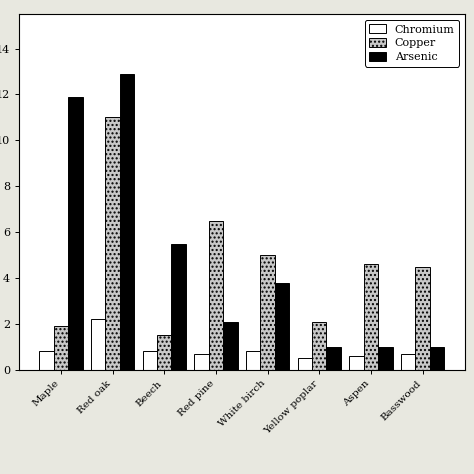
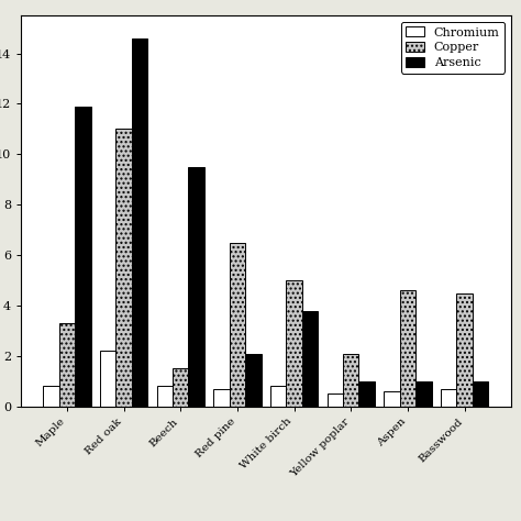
Copper/Maple: 1.9 -> 3.3
Arsenic/Red oak: 12.9 -> 14.6
Arsenic/Beech: 5.5 -> 9.5
